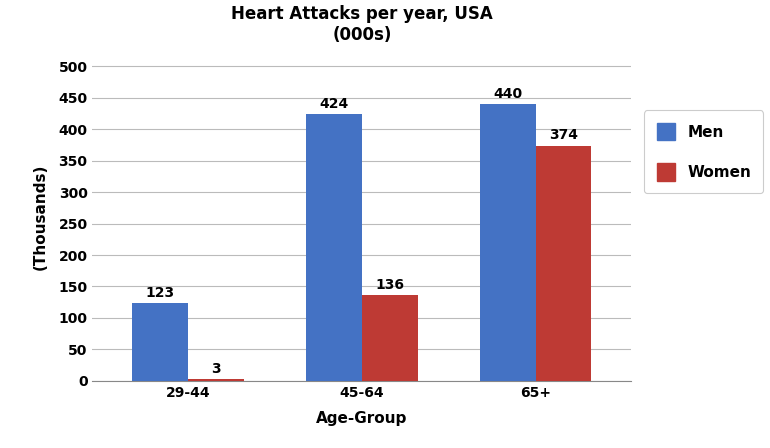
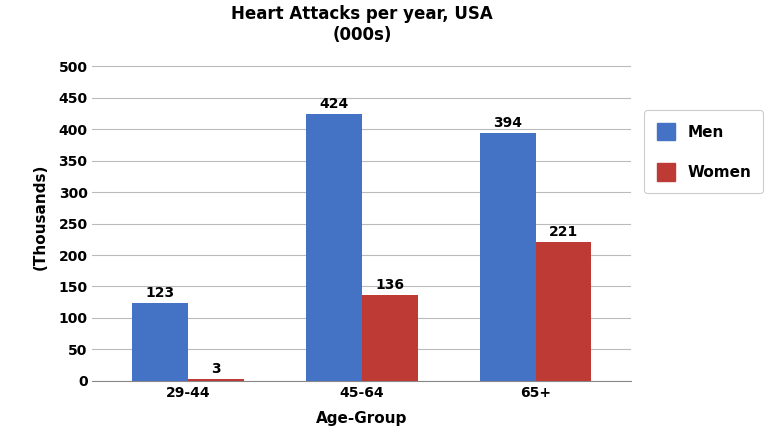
Men/65+: 440 -> 394
Women/65+: 374 -> 221
